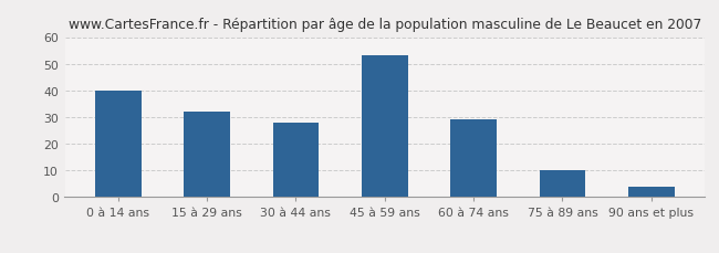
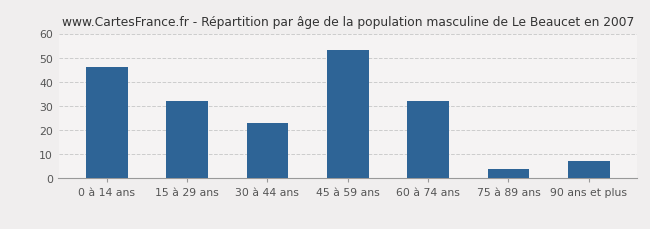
0 à 14 ans: 40 -> 46
30 à 44 ans: 28 -> 23
60 à 74 ans: 29 -> 32
75 à 89 ans: 10 -> 4
90 ans et plus: 4 -> 7
